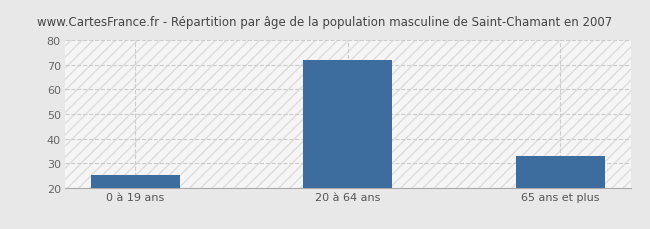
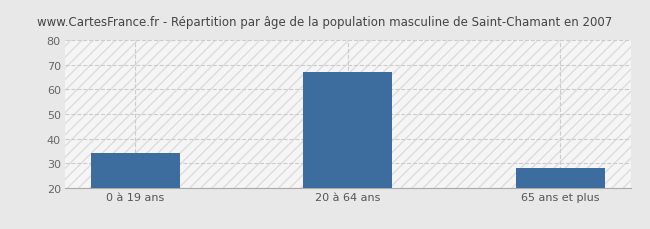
0 à 19 ans: 25 -> 34
20 à 64 ans: 72 -> 67
65 ans et plus: 33 -> 28
